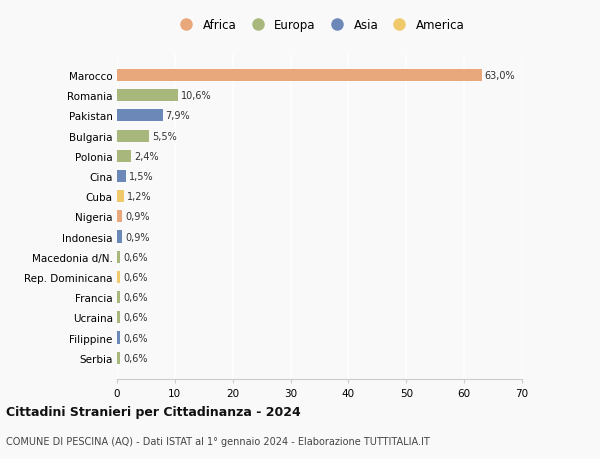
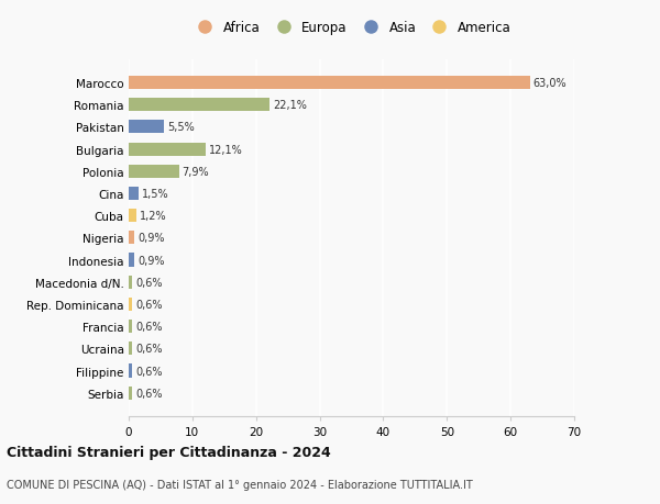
Romania: 10,6% -> 22,1%
Pakistan: 7,9% -> 5,5%
Bulgaria: 5,5% -> 12,1%
Polonia: 2,4% -> 7,9%
